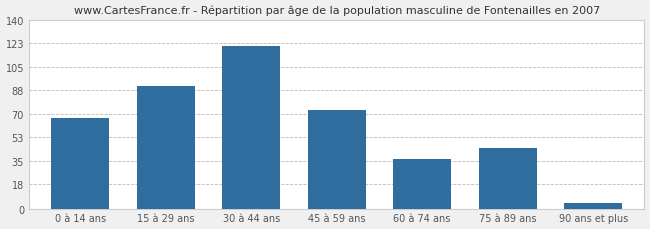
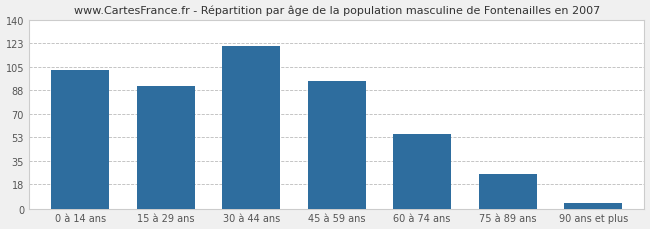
0 à 14 ans: 67 -> 103
45 à 59 ans: 73 -> 95
60 à 74 ans: 37 -> 55
75 à 89 ans: 45 -> 26
